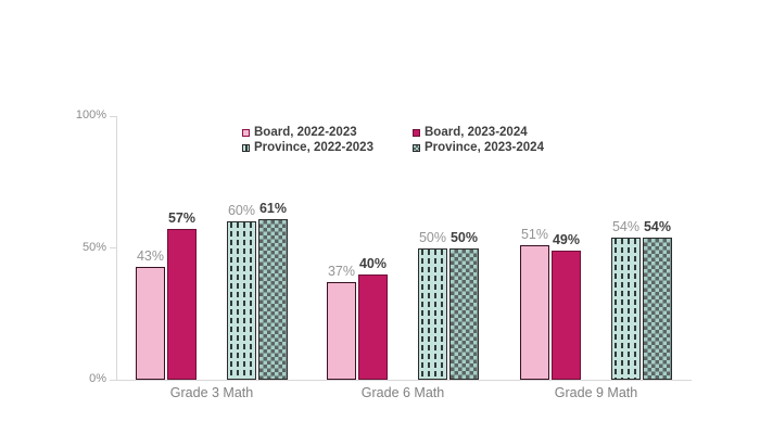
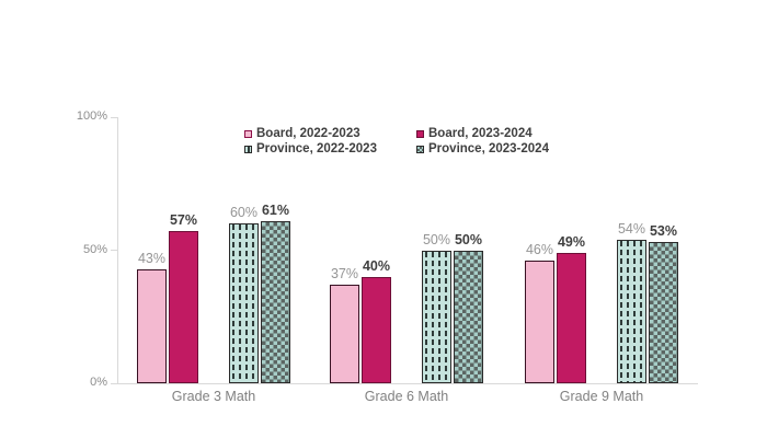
Board, 2022-2023/Grade 9 Math: 51% -> 46%
Province, 2023-2024/Grade 9 Math: 54% -> 53%
